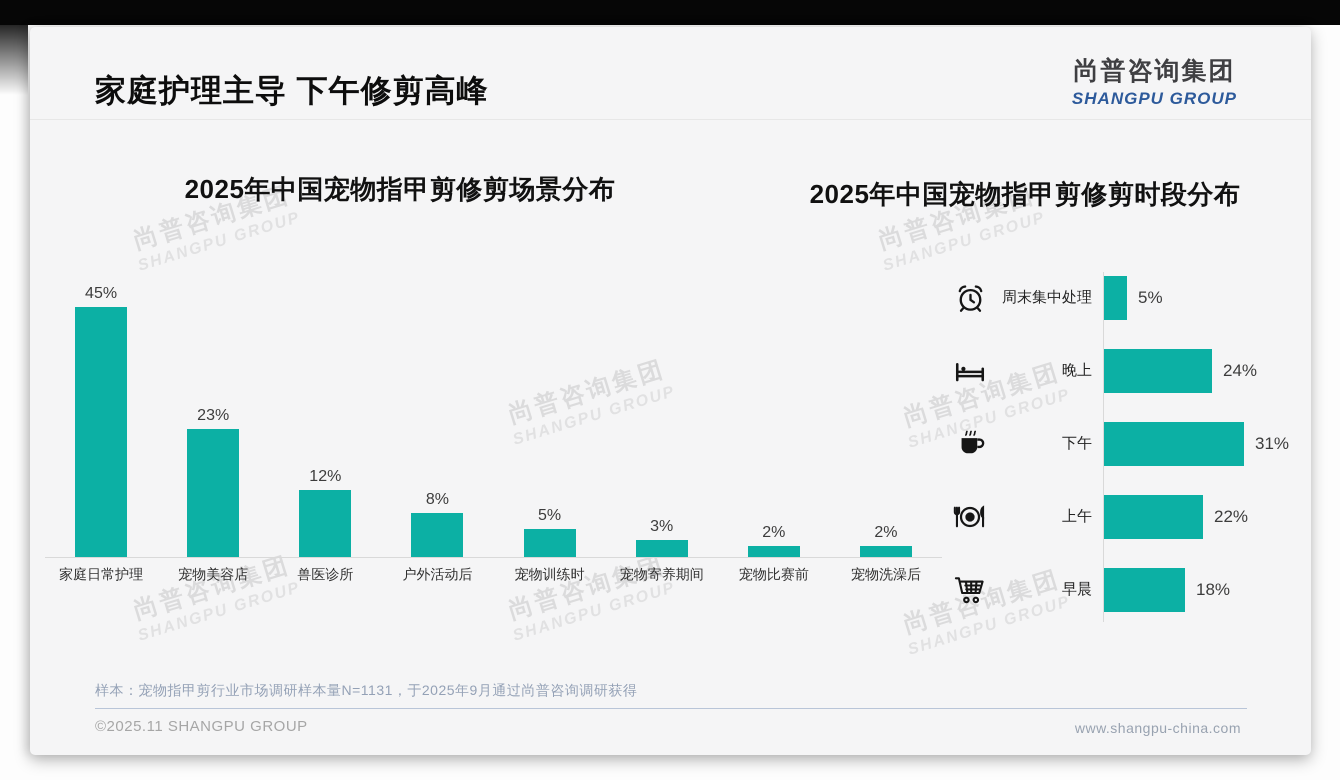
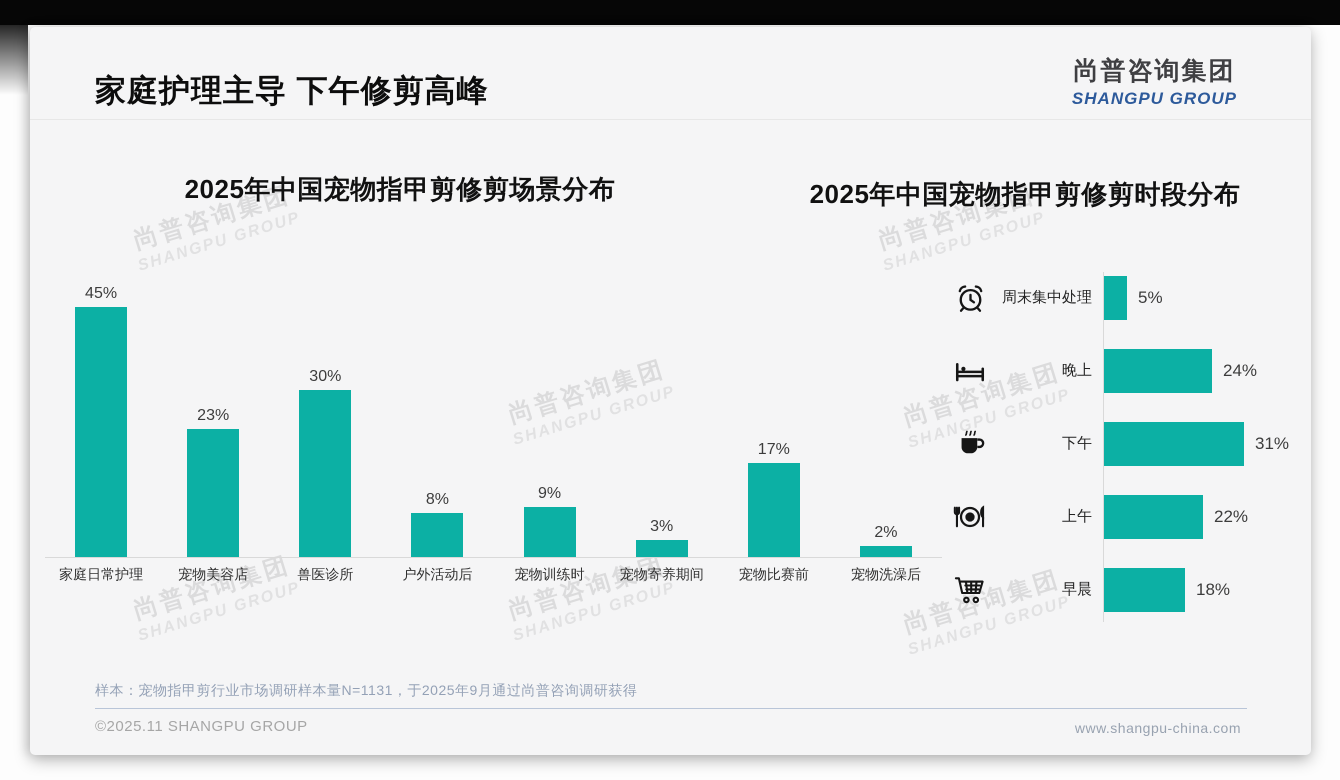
2025年中国宠物指甲剪修剪场景分布/兽医诊所: 12% -> 30%
2025年中国宠物指甲剪修剪场景分布/宠物训练时: 5% -> 9%
2025年中国宠物指甲剪修剪场景分布/宠物比赛前: 2% -> 17%
